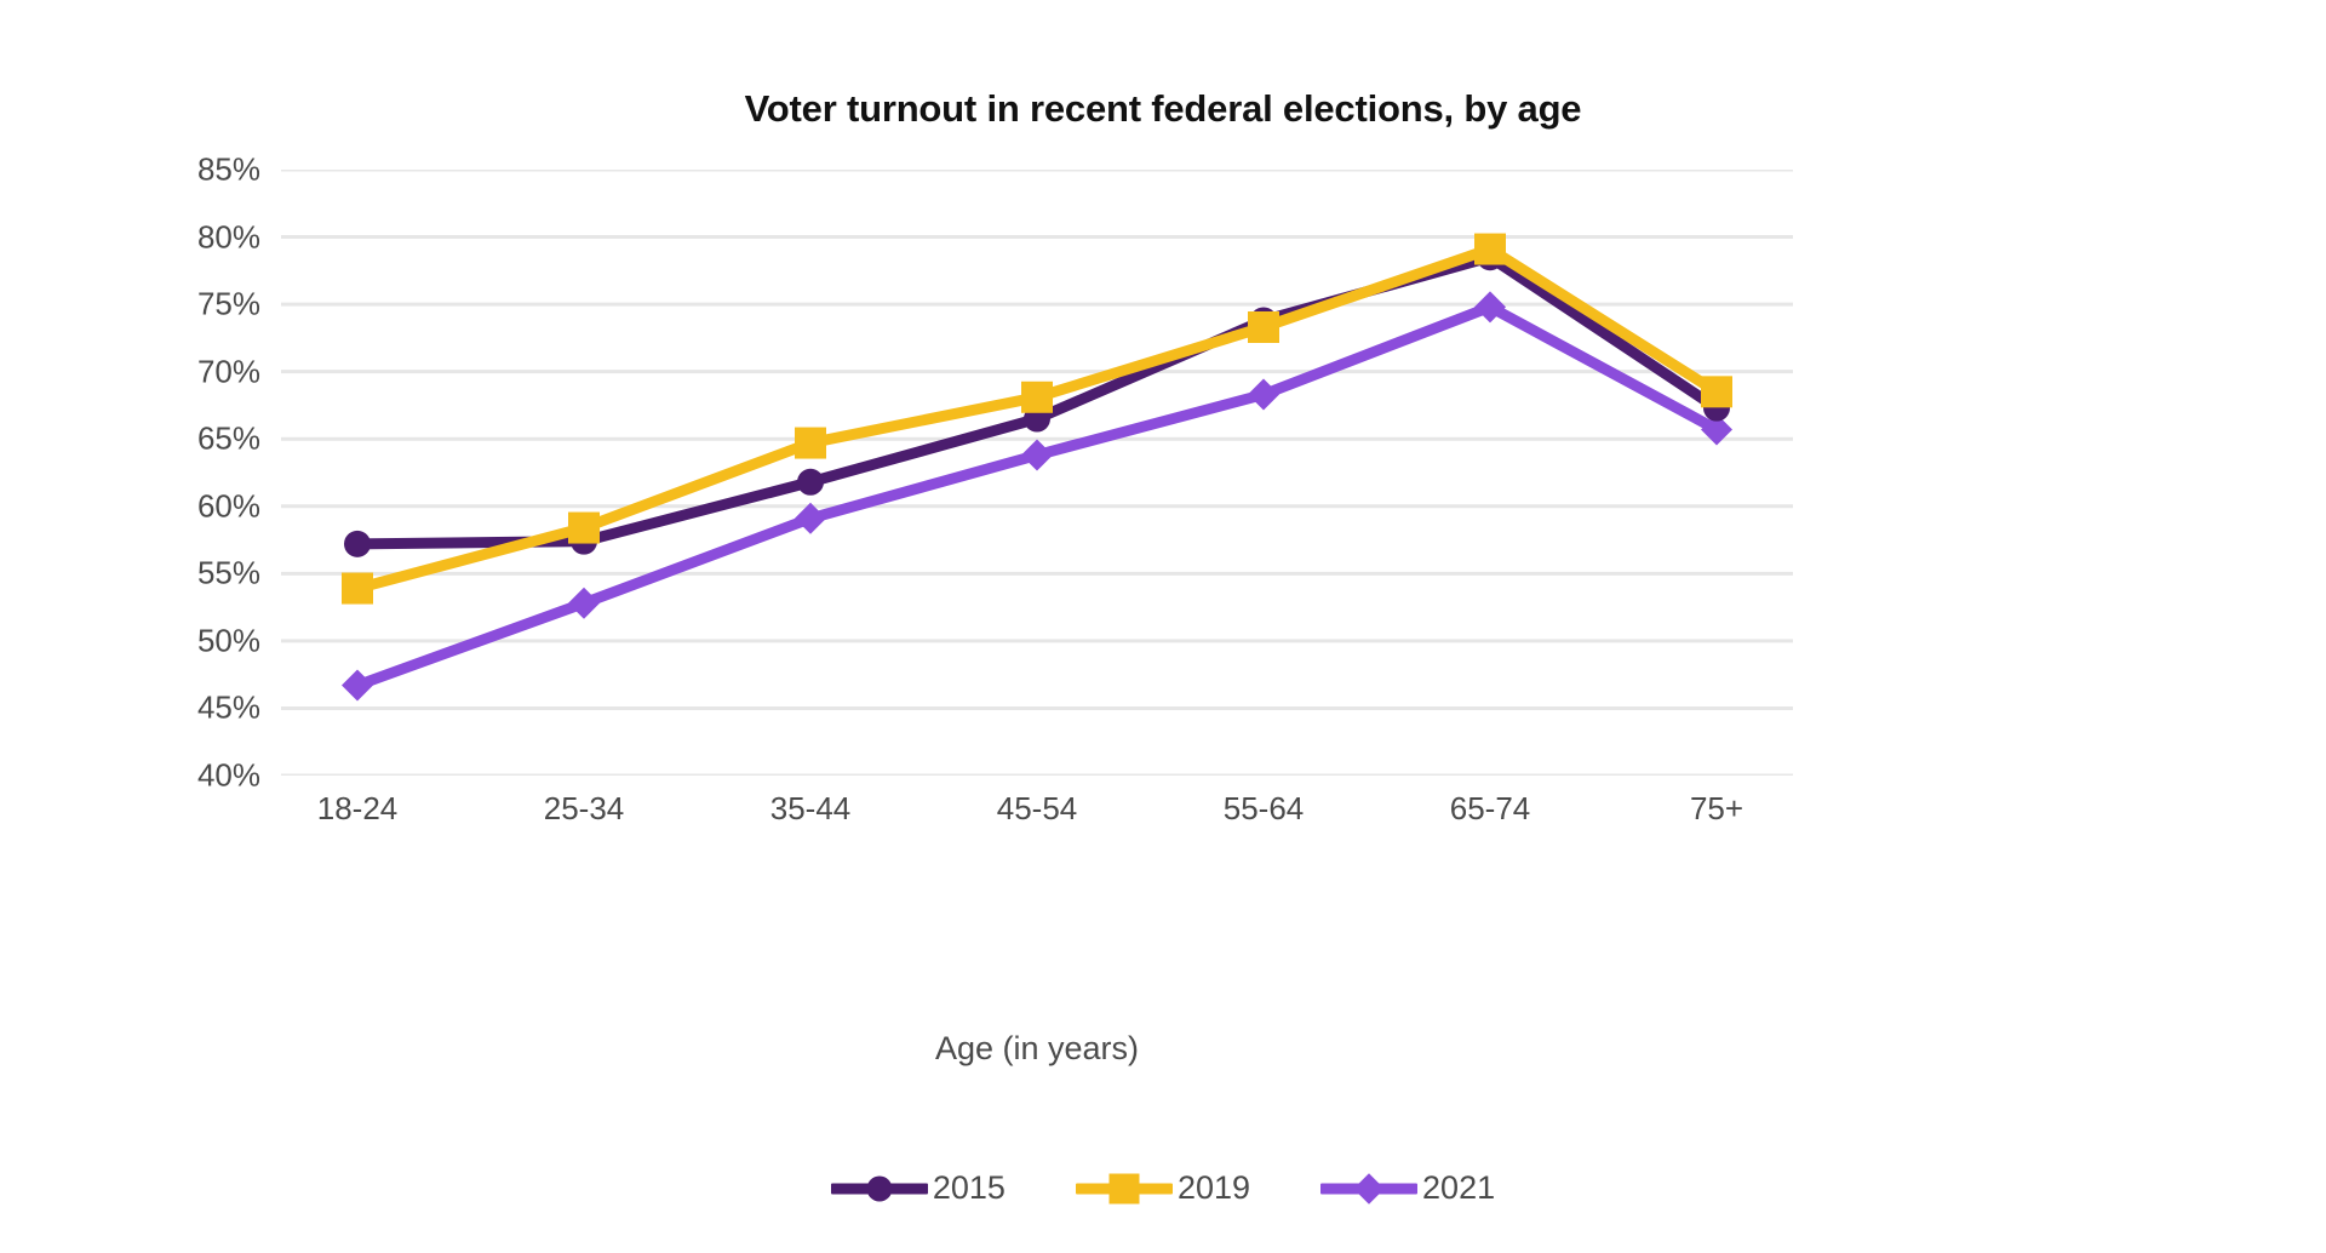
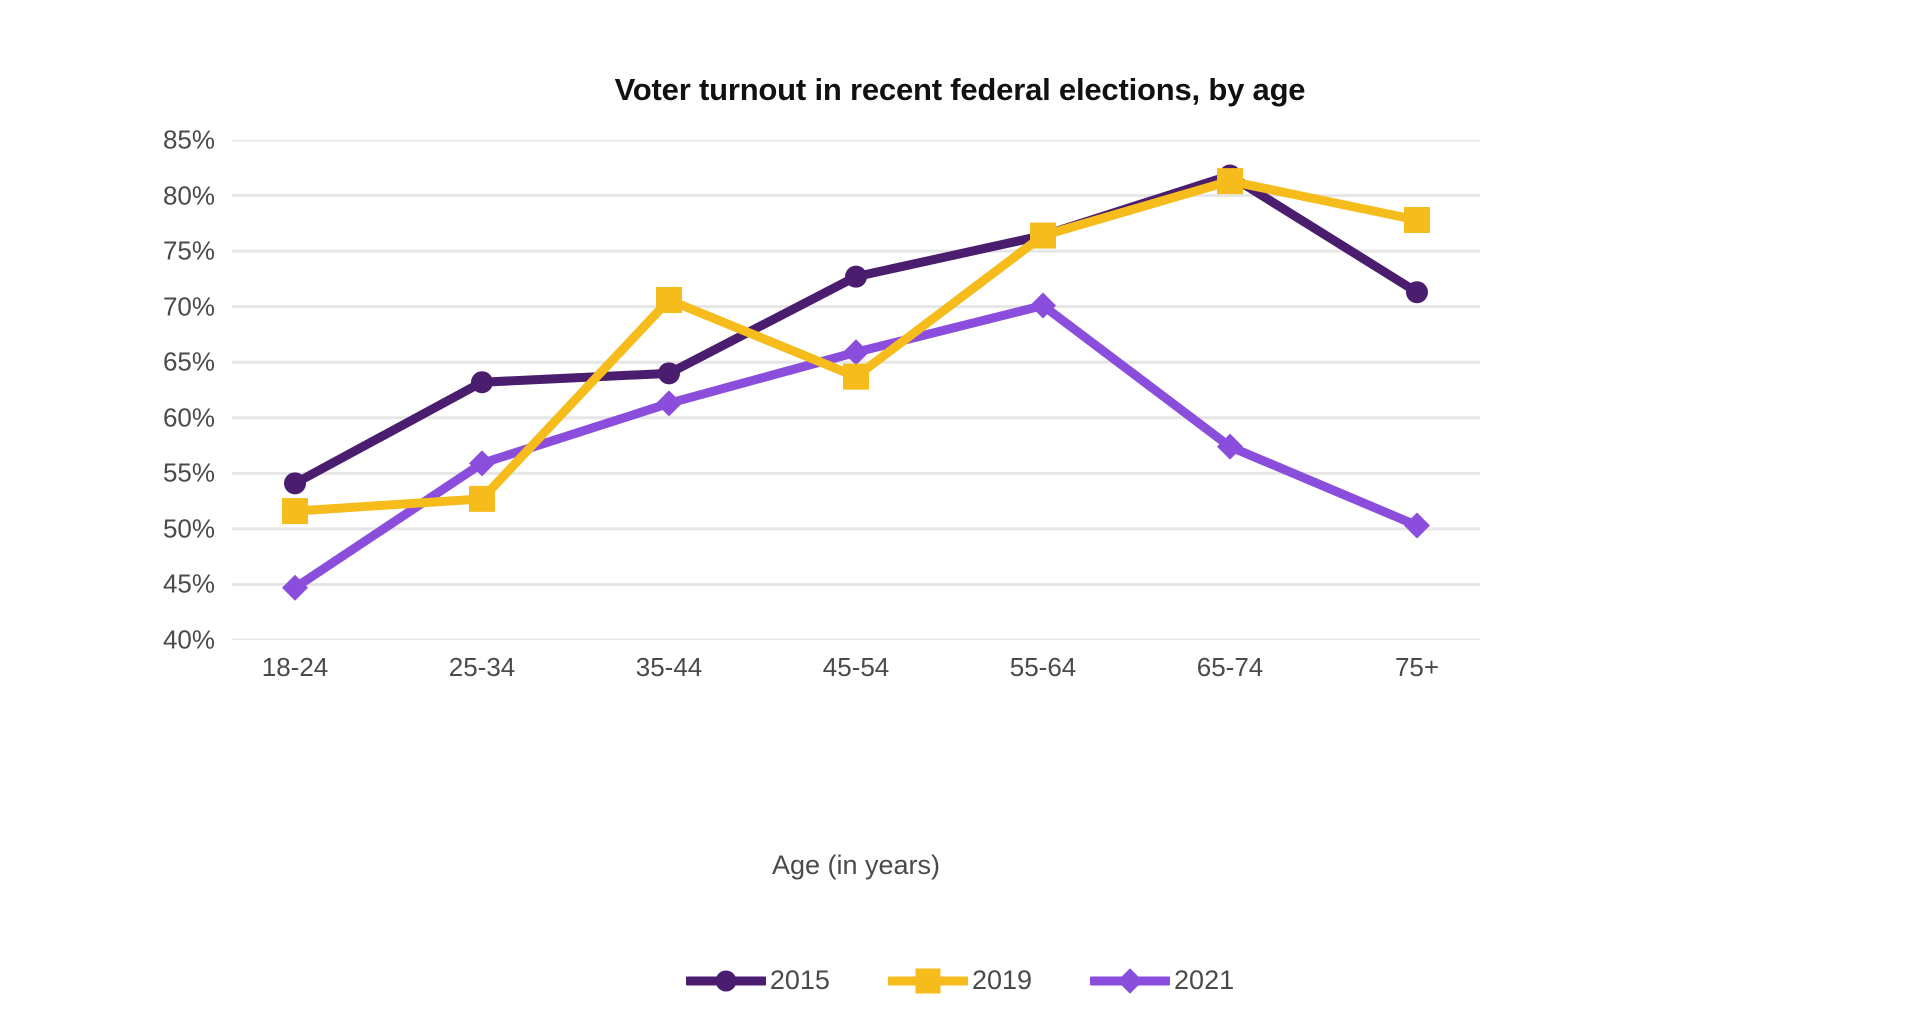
2015/18-24: 57.2% -> 54.1%
2019/18-24: 53.9% -> 51.6%
2021/18-24: 46.7% -> 44.7%
2015/25-34: 57.4% -> 63.2%
2019/25-34: 58.4% -> 52.7%
2021/25-34: 52.8% -> 55.9%
2015/35-44: 61.8% -> 64.0%
2019/35-44: 64.7% -> 70.6%
2021/35-44: 59.1% -> 61.3%
2015/45-54: 66.5% -> 72.7%
2019/45-54: 68.1% -> 63.7%
2021/45-54: 63.8% -> 65.9%
2015/55-64: 73.8% -> 76.4%
2019/55-64: 73.3% -> 76.4%
2021/55-64: 68.3% -> 70.1%
2015/65-74: 78.5% -> 81.8%
2019/65-74: 79.1% -> 81.3%
2021/65-74: 74.8% -> 57.4%
2015/75+: 67.3% -> 71.3%
2019/75+: 68.5% -> 77.8%
2021/75+: 65.7% -> 50.3%
